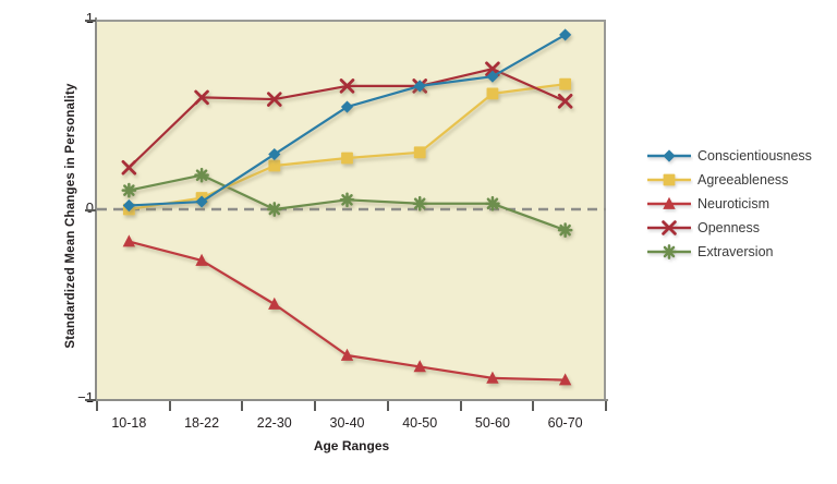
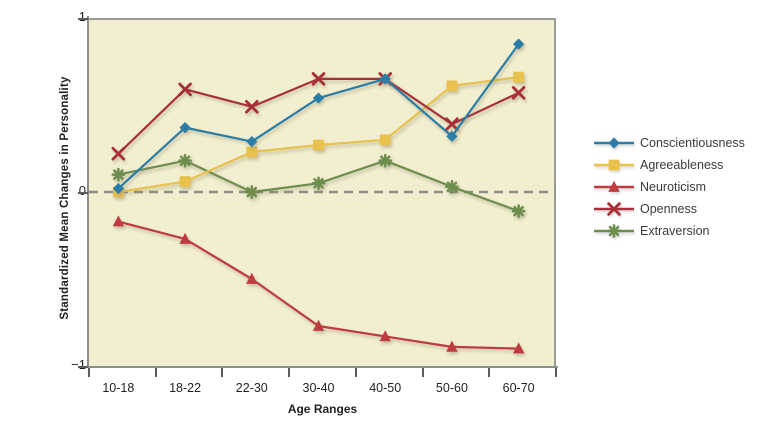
Conscientiousness/18-22: 0.04 -> 0.37
Openness/22-30: 0.58 -> 0.49
Extraversion/40-50: 0.03 -> 0.18
Conscientiousness/50-60: 0.70 -> 0.32
Openness/50-60: 0.74 -> 0.39
Conscientiousness/60-70: 0.92 -> 0.85
